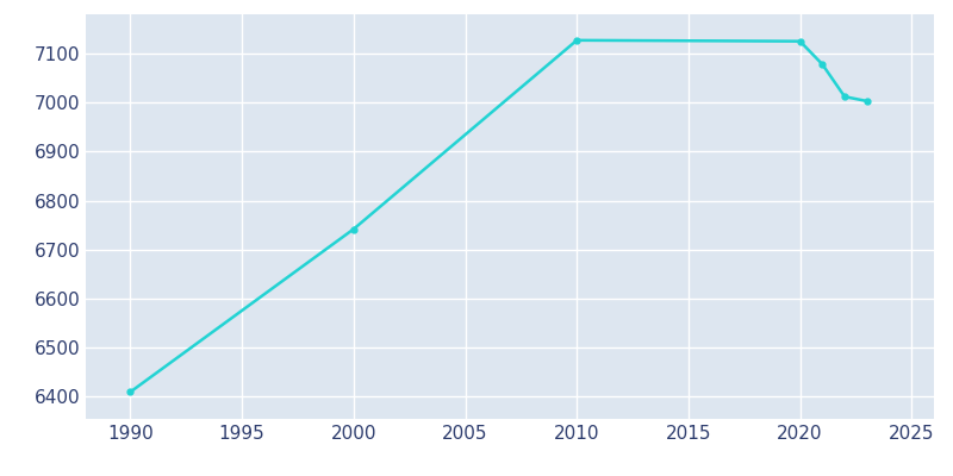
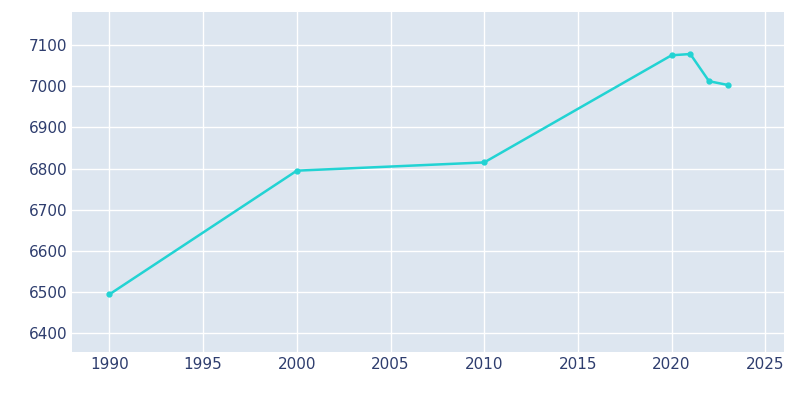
1990: 6410 -> 6495
2000: 6742 -> 6795
2010: 7127 -> 6815
2020: 7125 -> 7075
